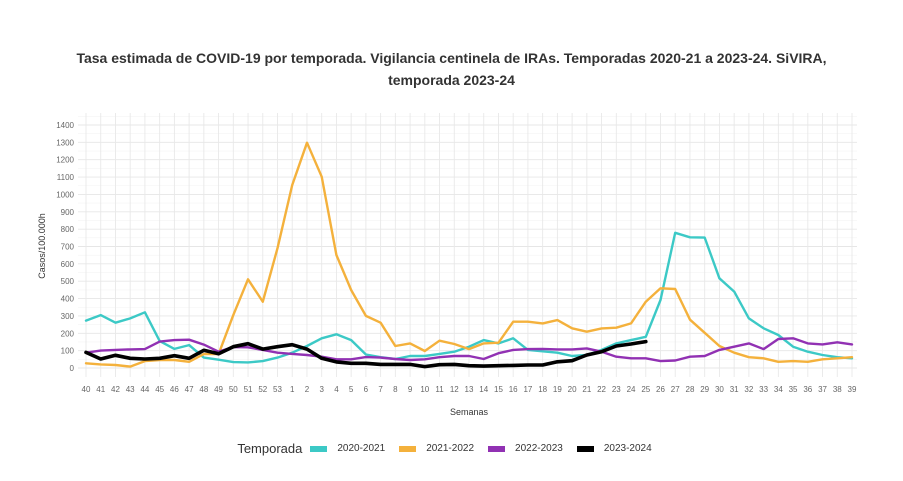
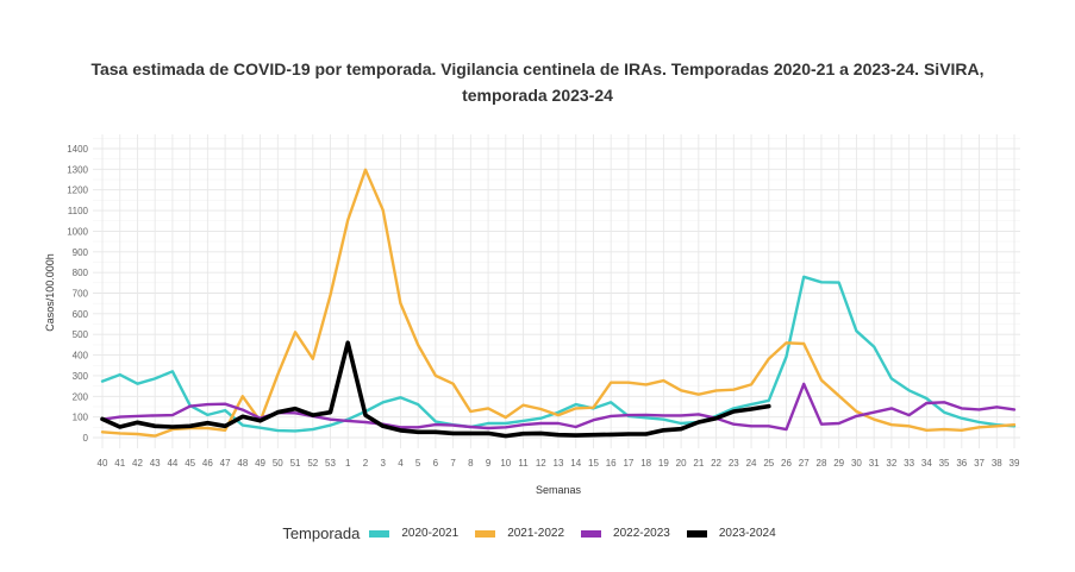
2021-2022/48: 80 -> 200
2023-2024/1: 130 -> 460
2022-2023/27: 40 -> 260
